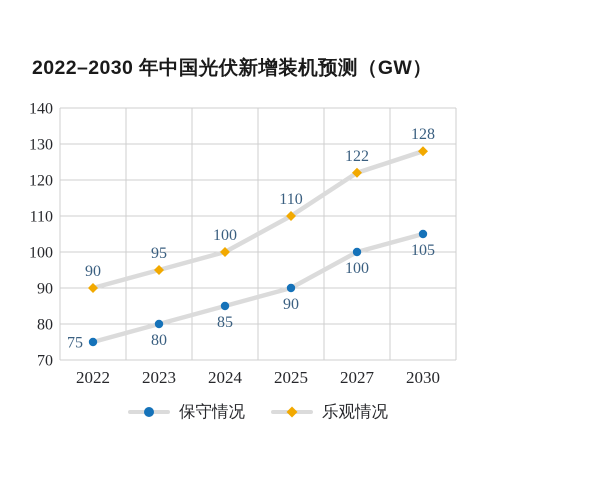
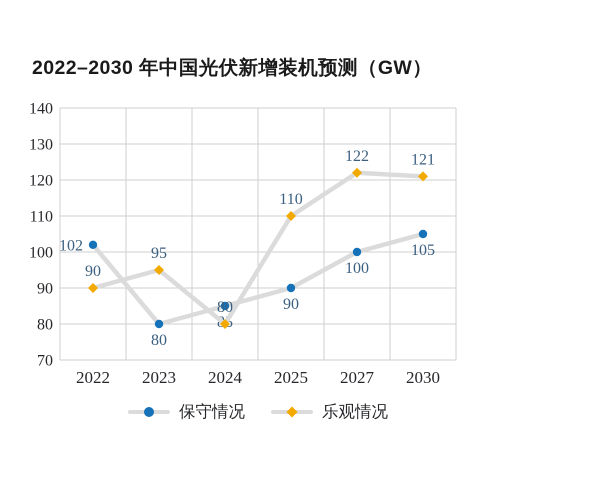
保守情况/2022: 75 -> 102
乐观情况/2024: 100 -> 80
乐观情况/2030: 128 -> 121
